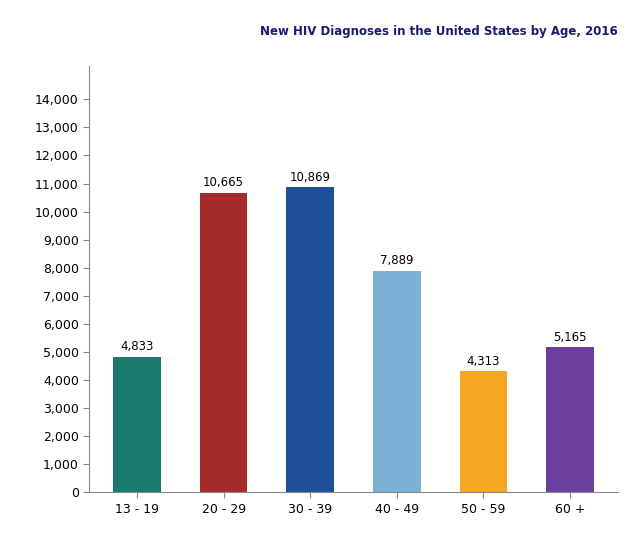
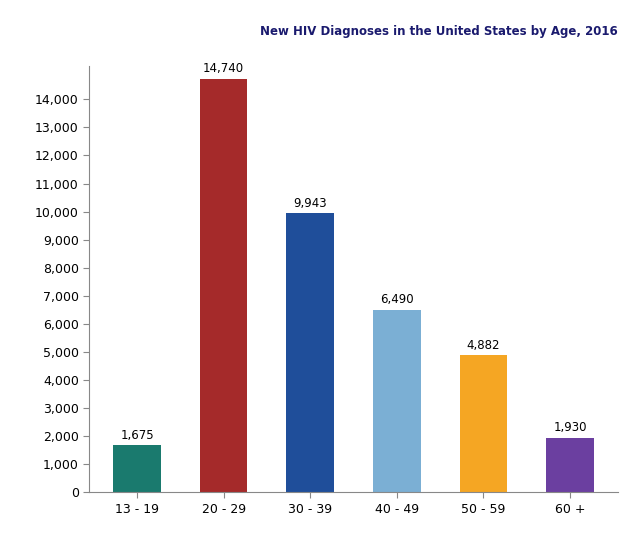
13 - 19: 4,833 -> 1,675
20 - 29: 10,665 -> 14,740
30 - 39: 10,869 -> 9,943
40 - 49: 7,889 -> 6,490
50 - 59: 4,313 -> 4,882
60 +: 5,165 -> 1,930
